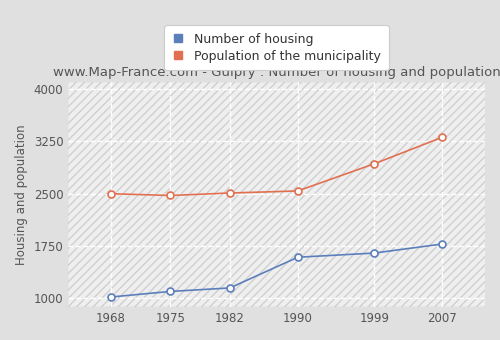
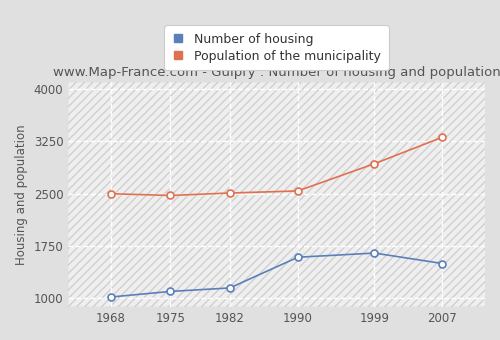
Number of housing/2007: 1780 -> 1500
